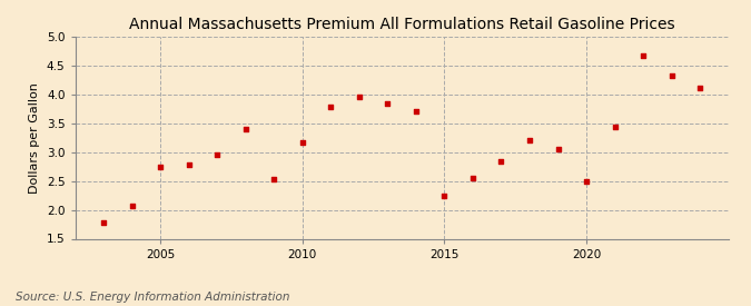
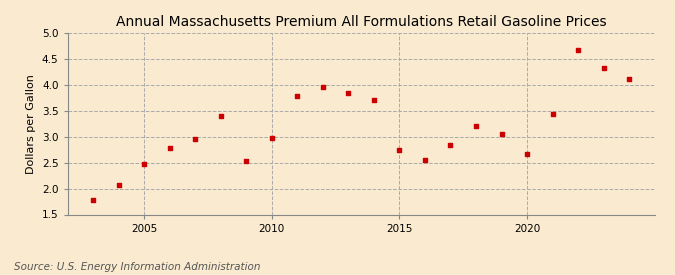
2005: 2.74 -> 2.47
2010: 3.16 -> 2.98
2015: 2.24 -> 2.74
2020: 2.50 -> 2.67
